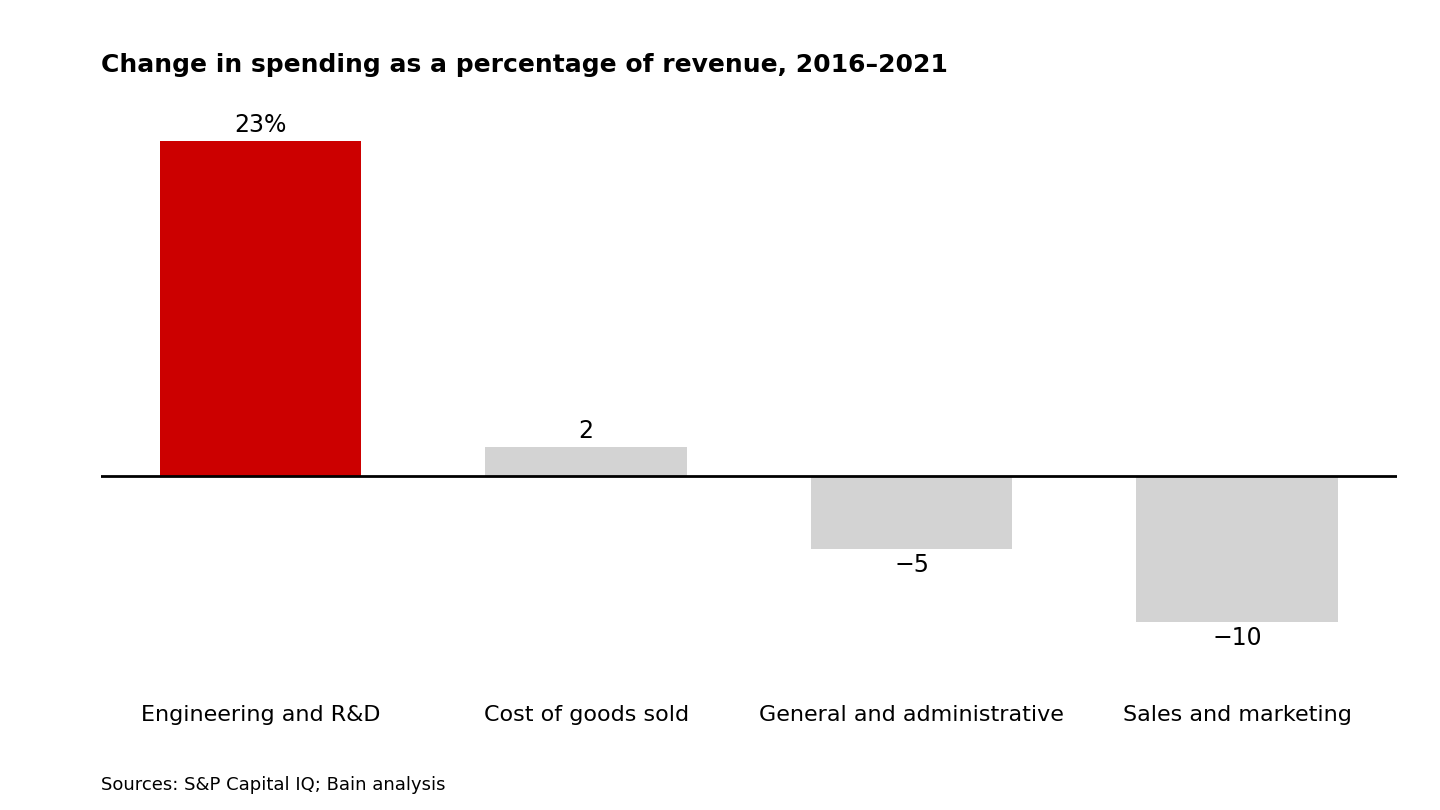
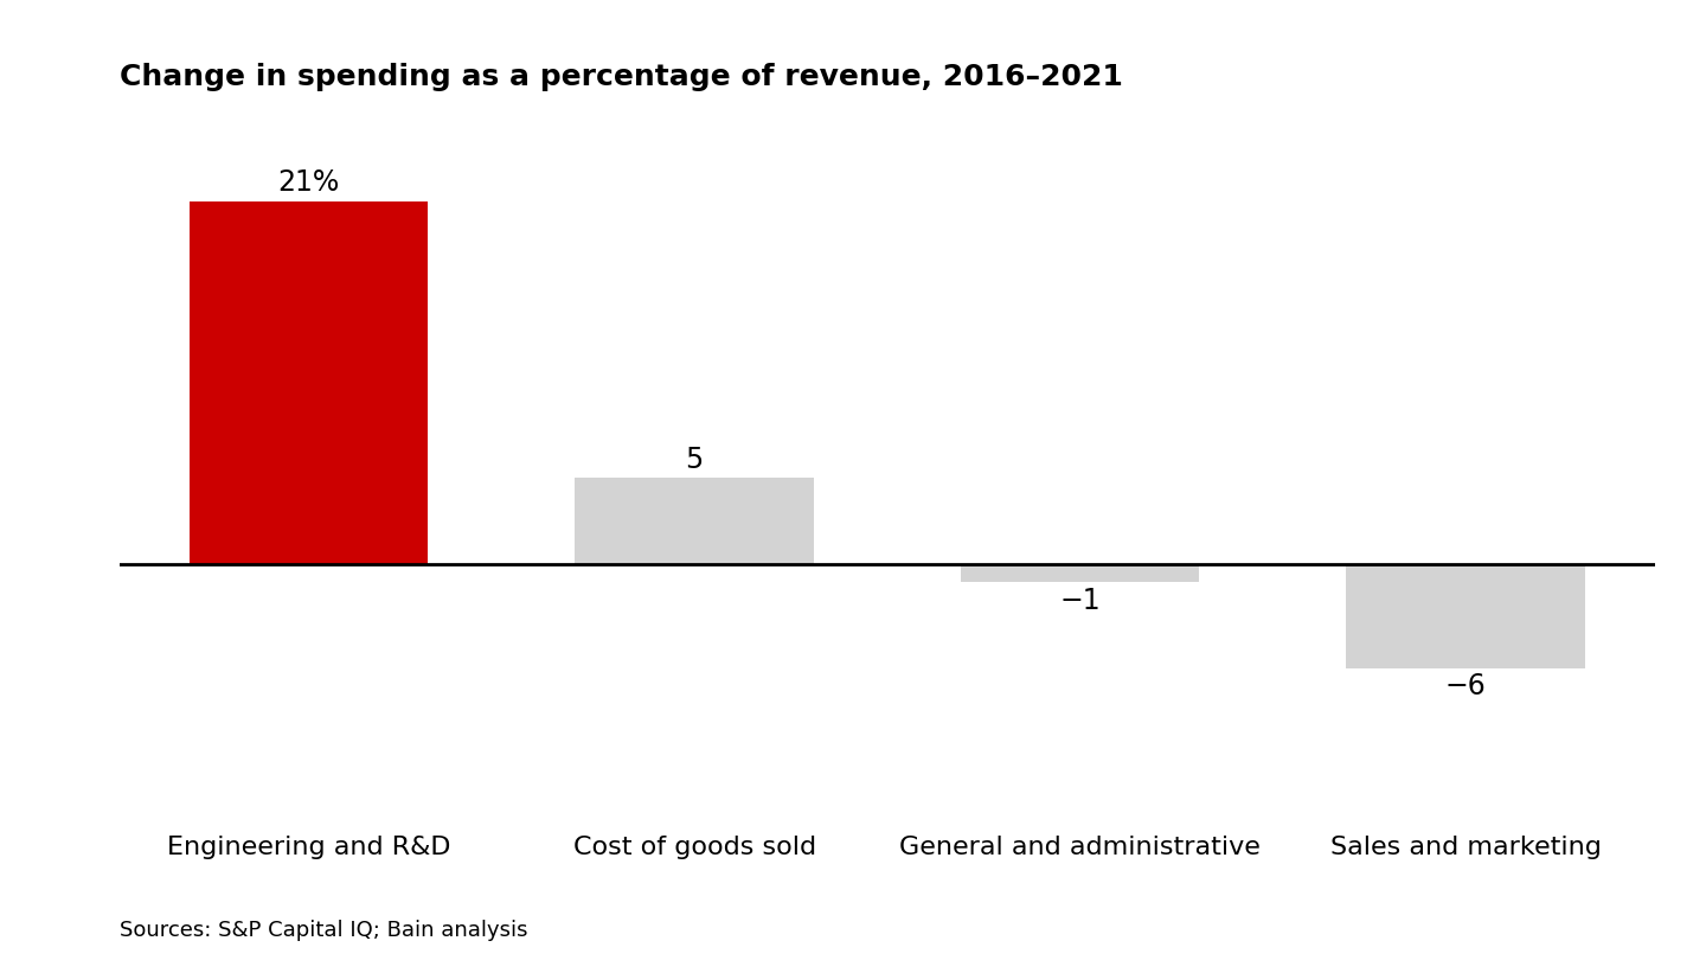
Engineering and R&D: 23% -> 21%
Cost of goods sold: 2 -> 5
General and administrative: −5 -> −1
Sales and marketing: −10 -> −6
